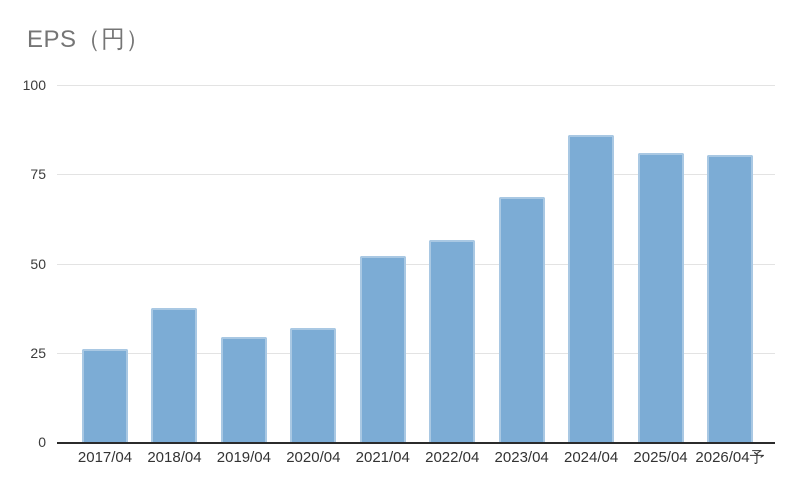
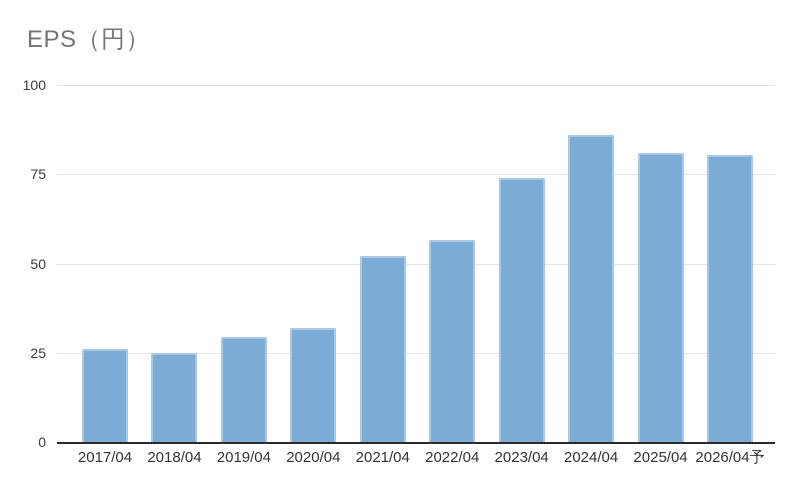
2018/04: 38 -> 25
2023/04: 68 -> 74
